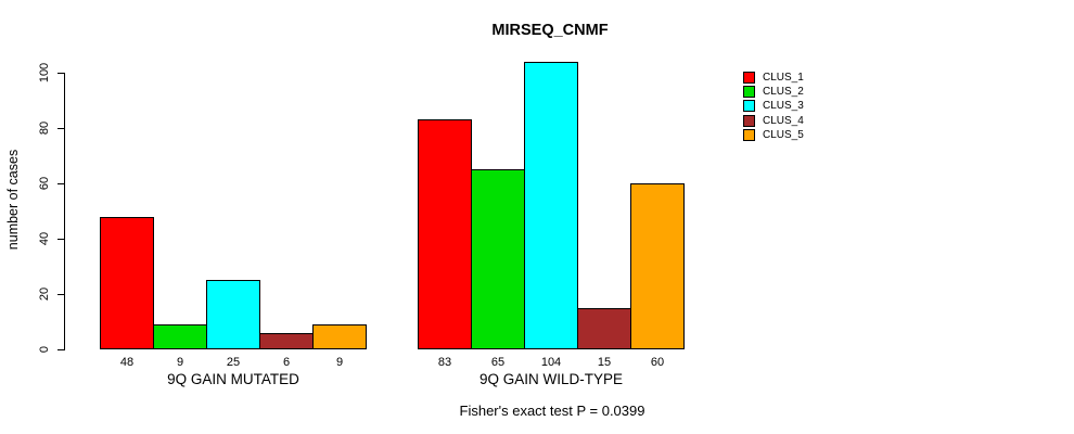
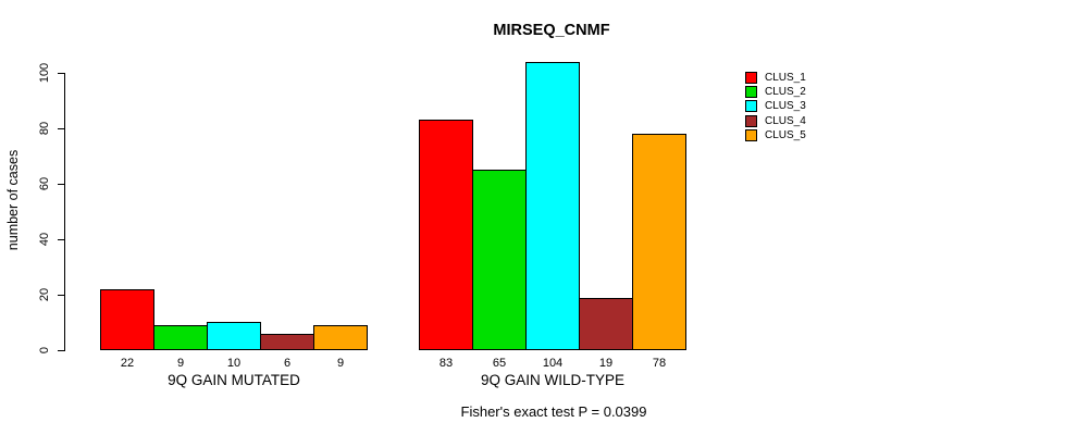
CLUS_1/9Q GAIN MUTATED: 48 -> 22
CLUS_3/9Q GAIN MUTATED: 25 -> 10
CLUS_4/9Q GAIN WILD-TYPE: 15 -> 19
CLUS_5/9Q GAIN WILD-TYPE: 60 -> 78
